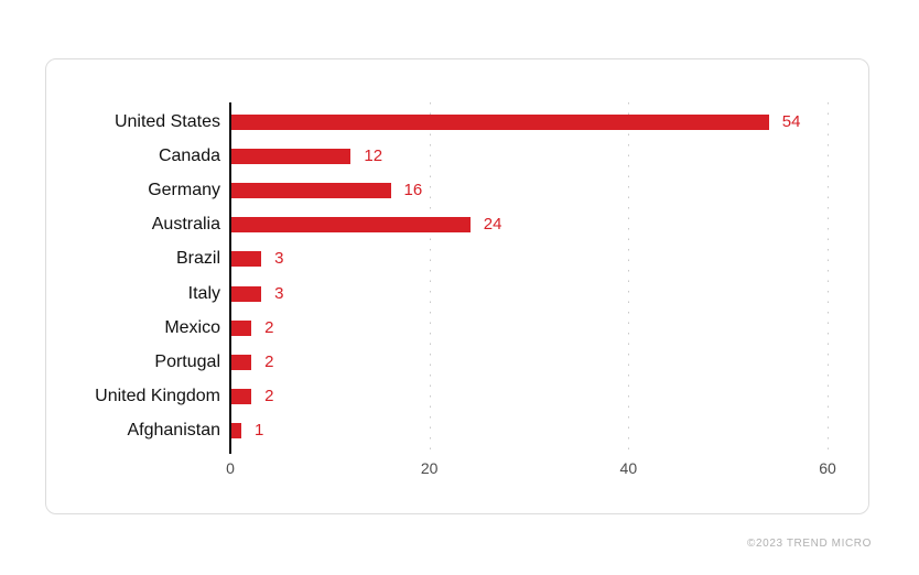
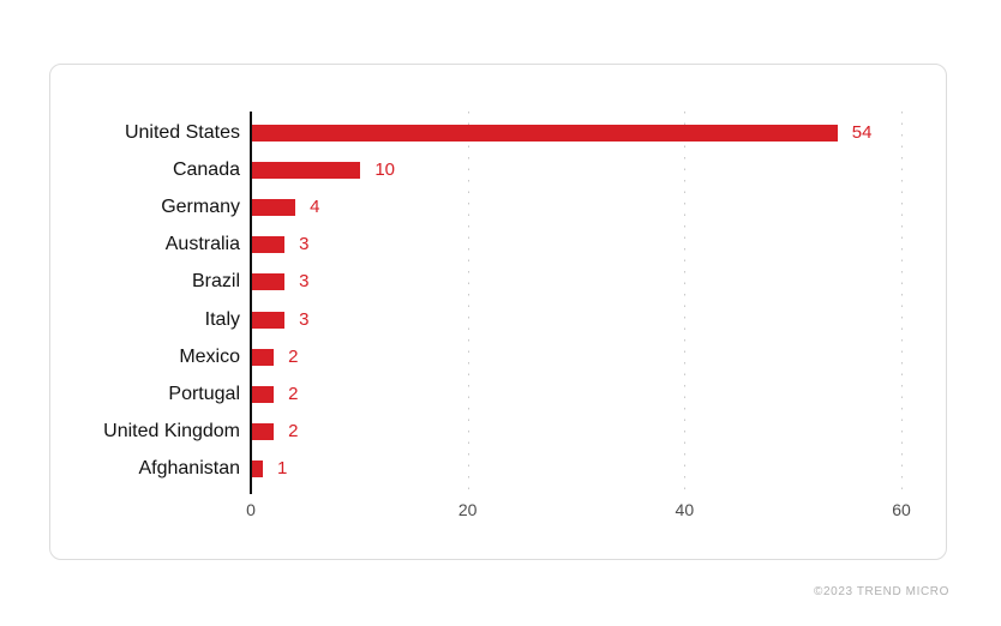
Canada: 12 -> 10
Germany: 16 -> 4
Australia: 24 -> 3
